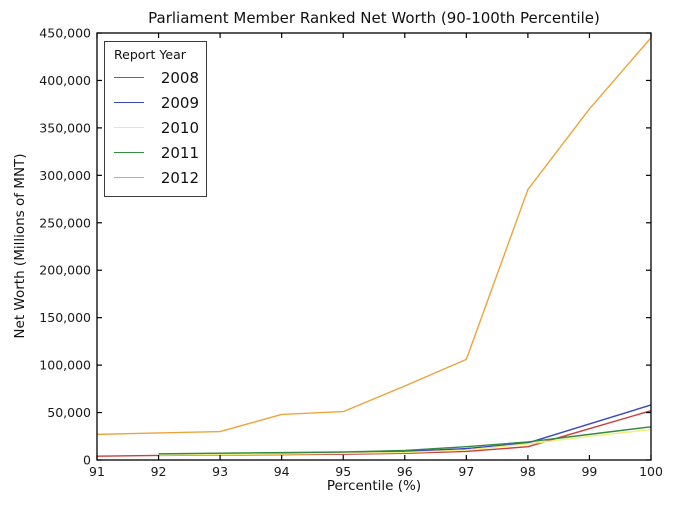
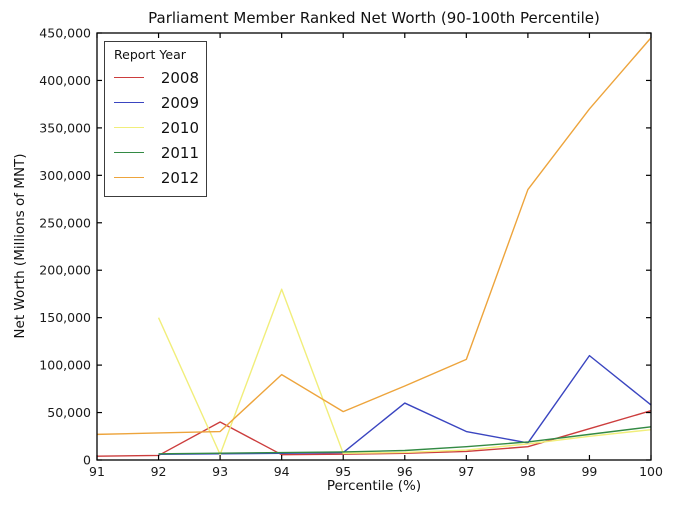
2010/92: 10000 -> 150000
2008/93: 10000 -> 40000
2010/94: 10000 -> 180000
2012/94: 50000 -> 90000
2009/96: 10000 -> 60000
2009/97: 10000 -> 30000
2009/99: 40000 -> 110000
